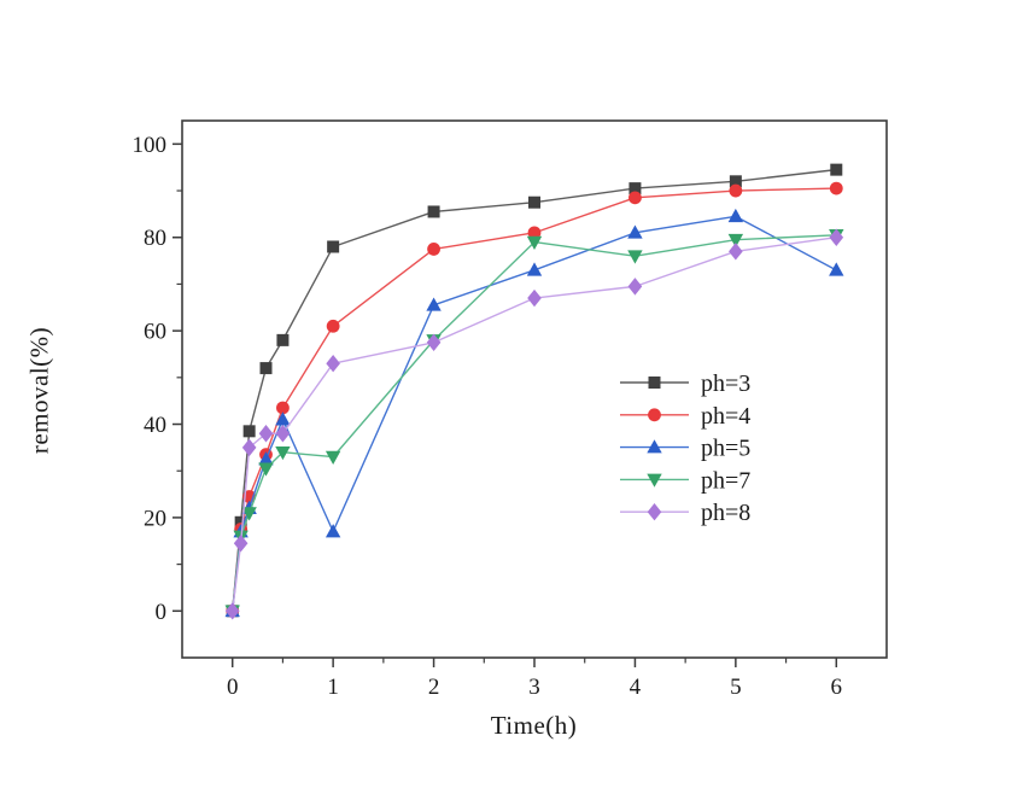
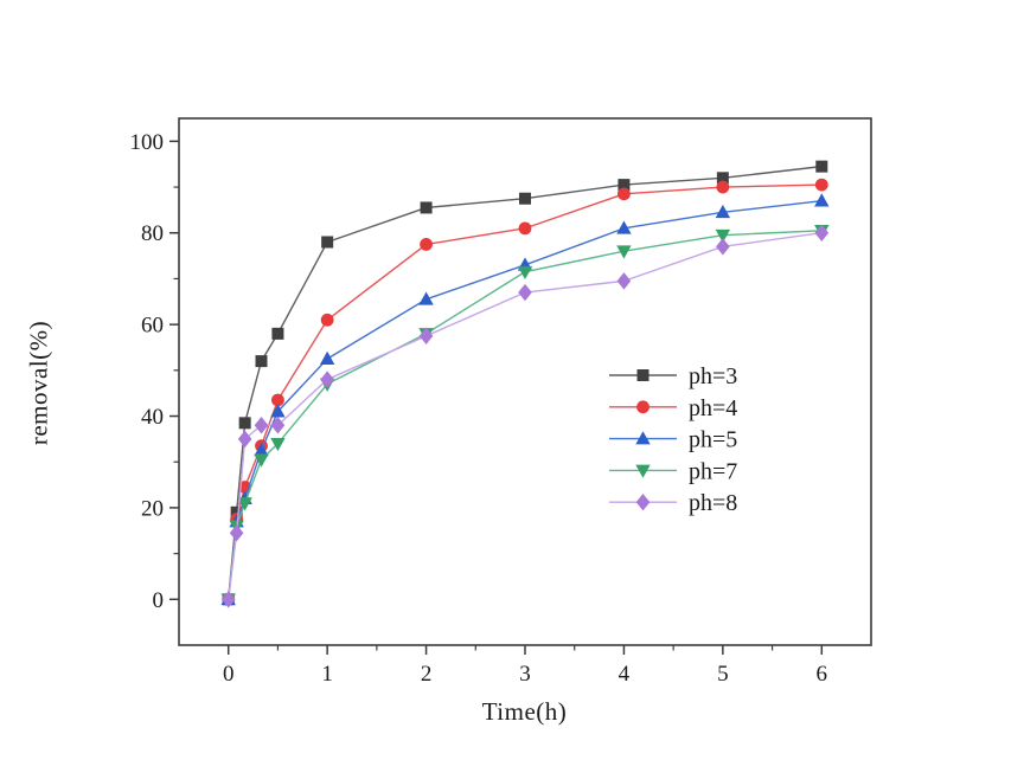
ph=5/1: 17 -> 52
ph=7/1: 33 -> 47
ph=8/1: 53 -> 48
ph=7/3: 79 -> 72
ph=5/6: 73 -> 87
